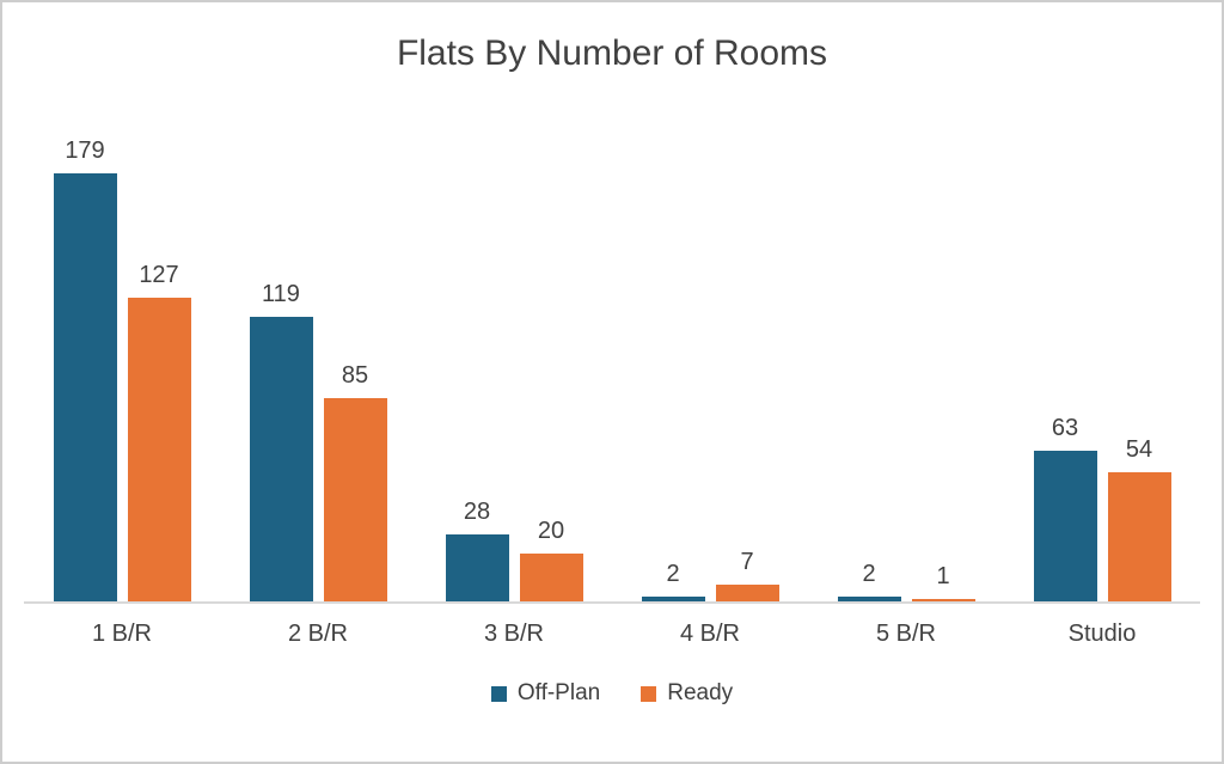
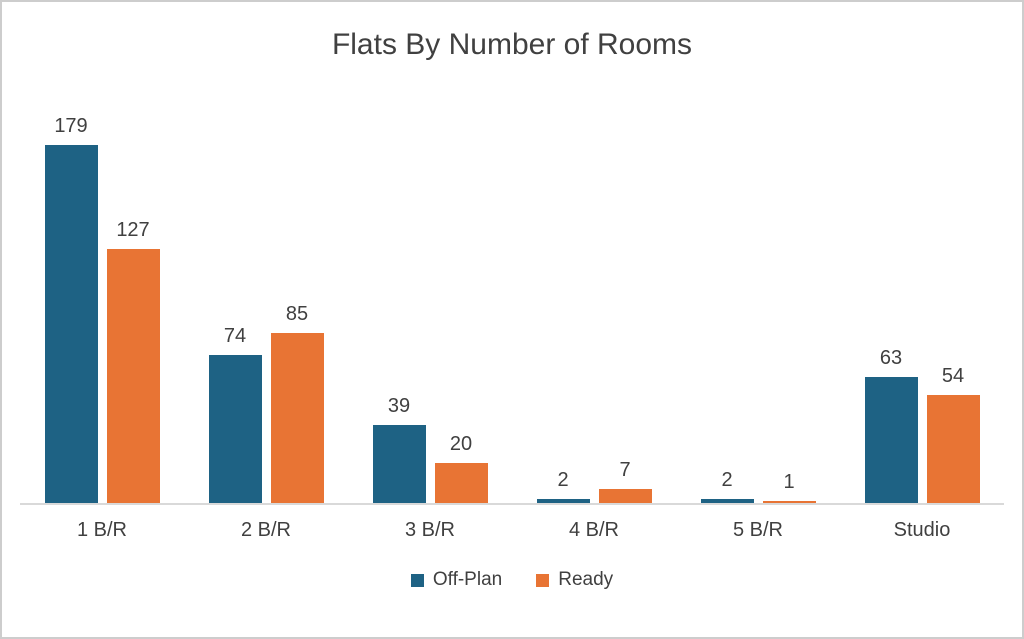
Off-Plan/2 B/R: 119 -> 74
Off-Plan/3 B/R: 28 -> 39
